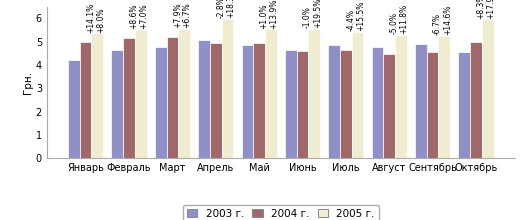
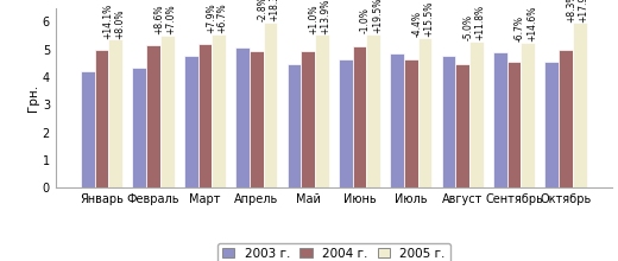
2003 г./Февраль: 4.65 -> 4.35
2003 г./Май: 4.85 -> 4.45
2004 г./Июнь: 4.60 -> 5.10
